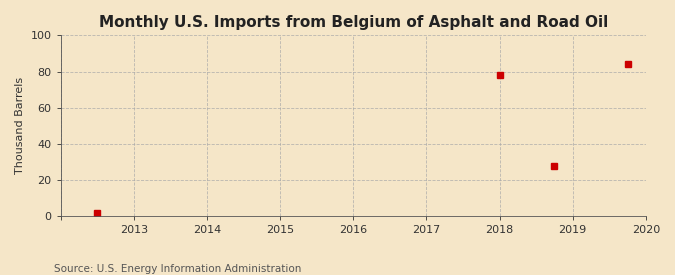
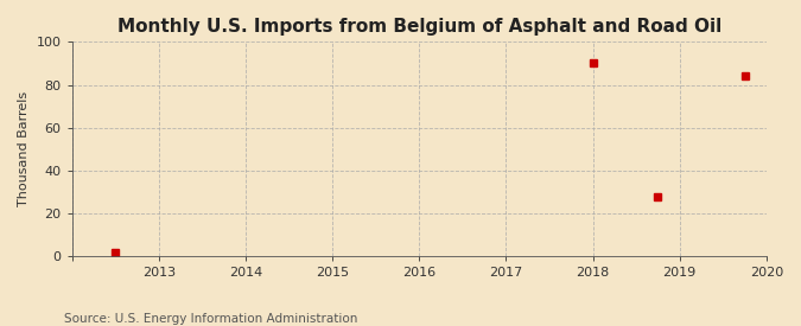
2018: 78 -> 90
